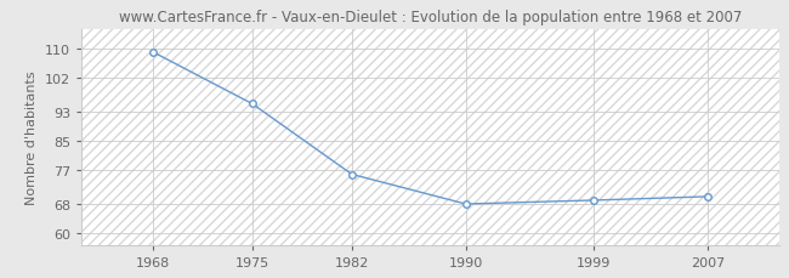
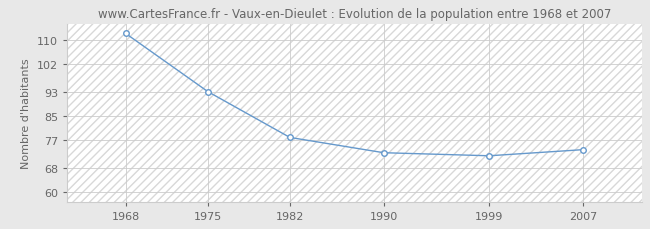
1968: 109 -> 112
1975: 95 -> 93
1982: 76 -> 78
1990: 68 -> 73
1999: 69 -> 72
2007: 70 -> 74
